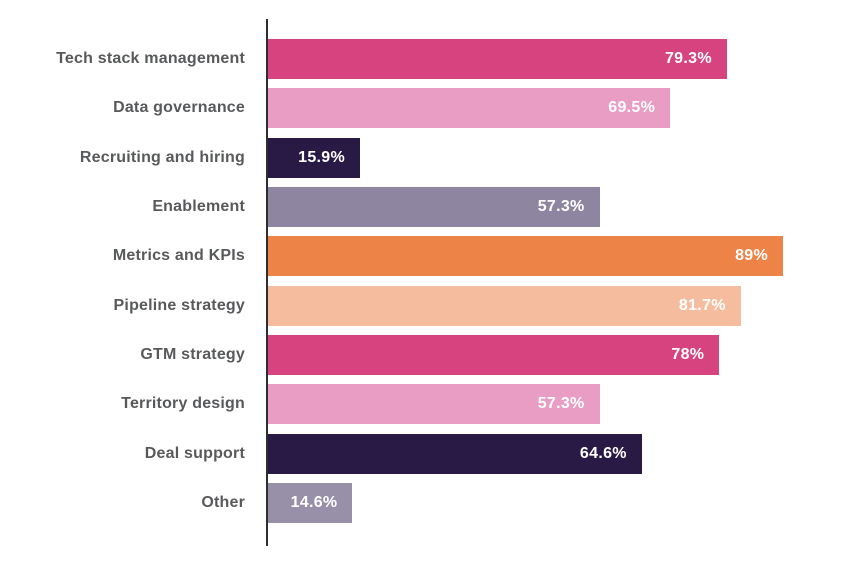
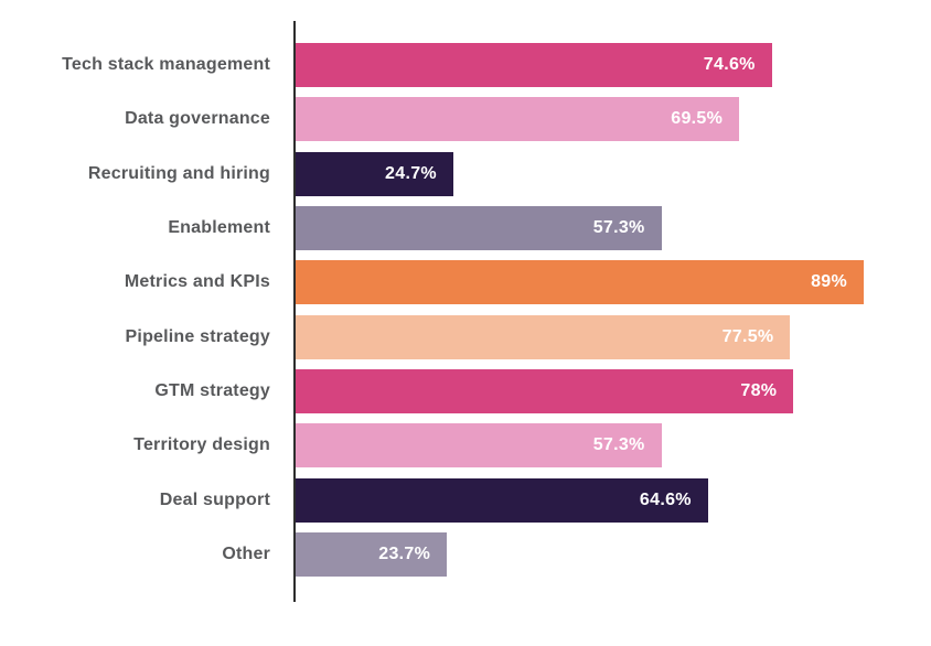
Tech stack management: 79.3% -> 74.6%
Recruiting and hiring: 15.9% -> 24.7%
Pipeline strategy: 81.7% -> 77.5%
Other: 14.6% -> 23.7%
